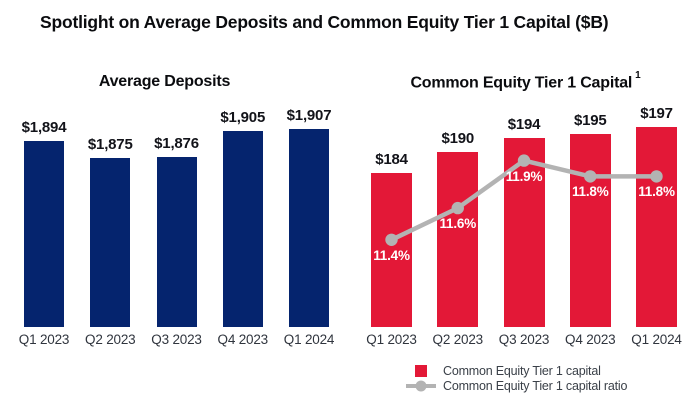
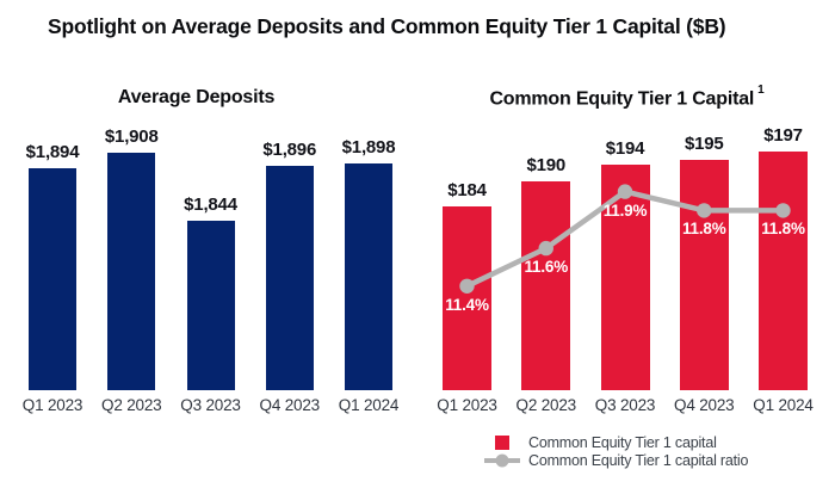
Average Deposits/Q2 2023: $1,875 -> $1,908
Average Deposits/Q3 2023: $1,876 -> $1,844
Average Deposits/Q4 2023: $1,905 -> $1,896
Average Deposits/Q1 2024: $1,907 -> $1,898
